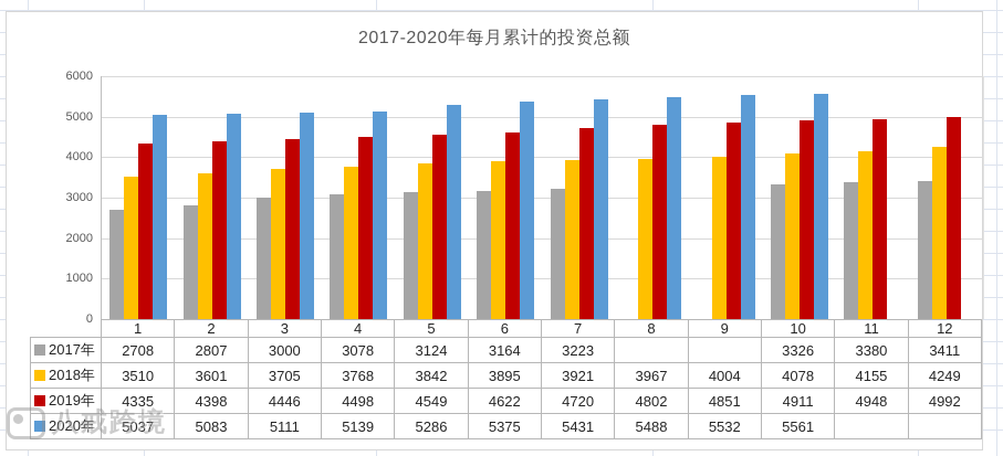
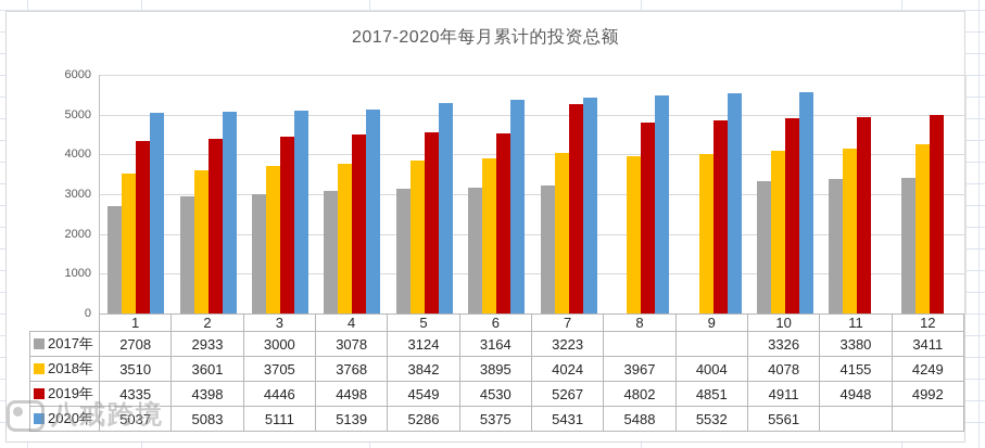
2017年/2: 2807 -> 2933
2019年/6: 4622 -> 4530
2018年/7: 3921 -> 4024
2019年/7: 4720 -> 5267
